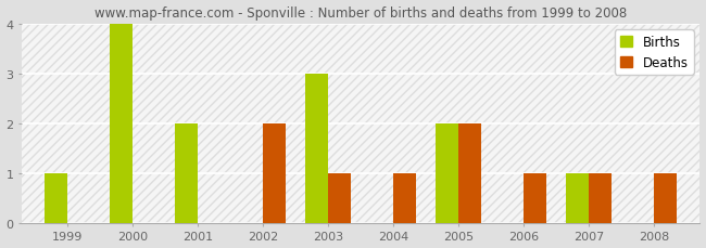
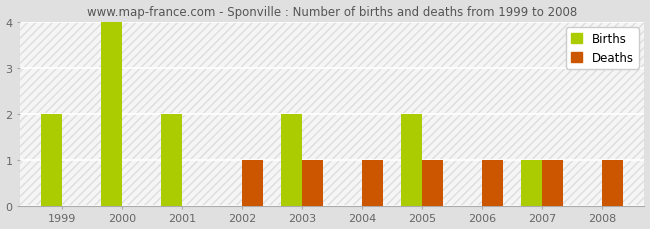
Births/1999: 1 -> 2
Deaths/2002: 2 -> 1
Births/2003: 3 -> 2
Deaths/2005: 2 -> 1
